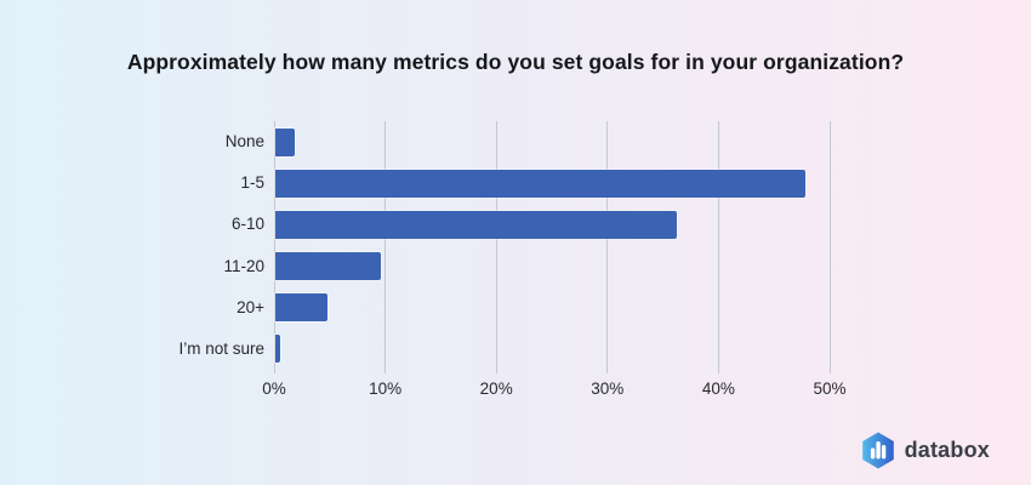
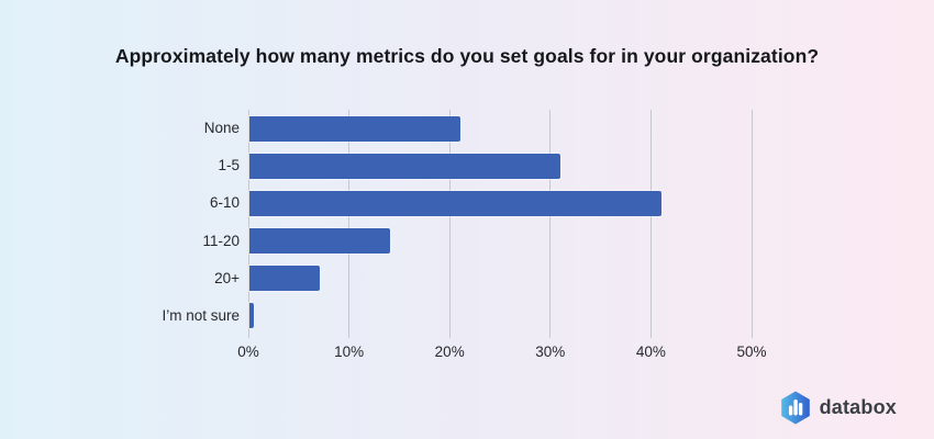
None: 2% -> 21%
1-5: 48% -> 31%
6-10: 36% -> 41%
11-20: 10% -> 14%
20+: 5% -> 7%
